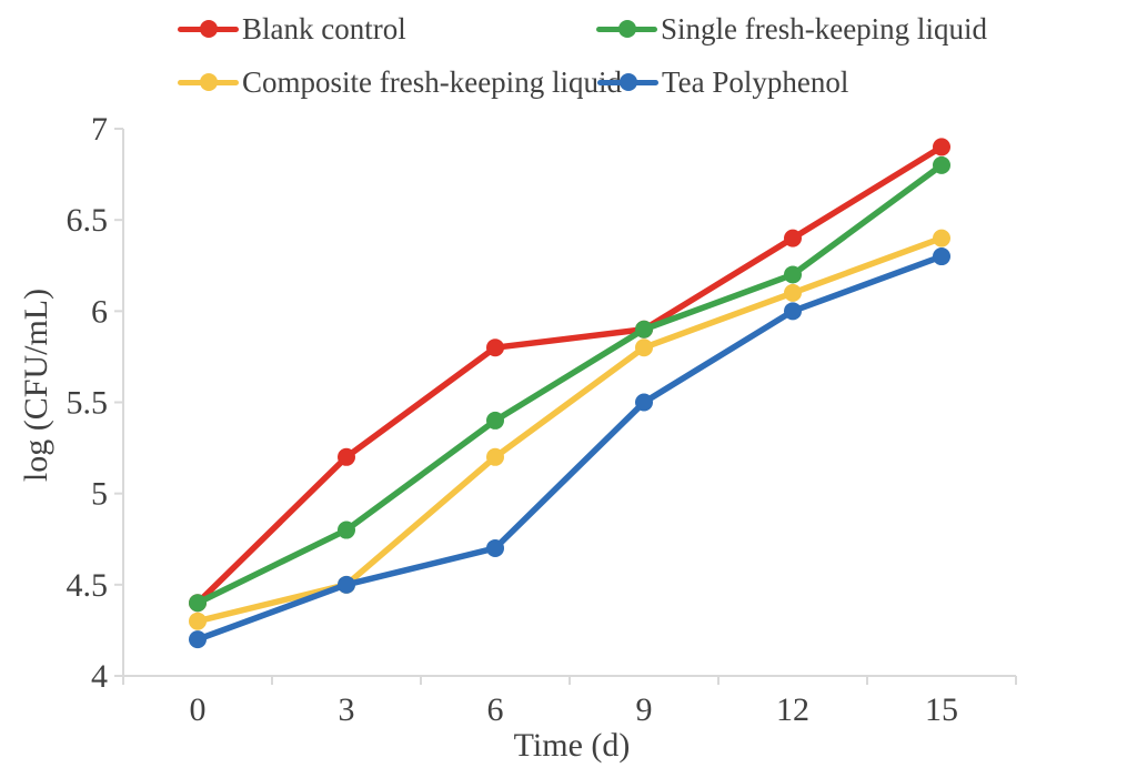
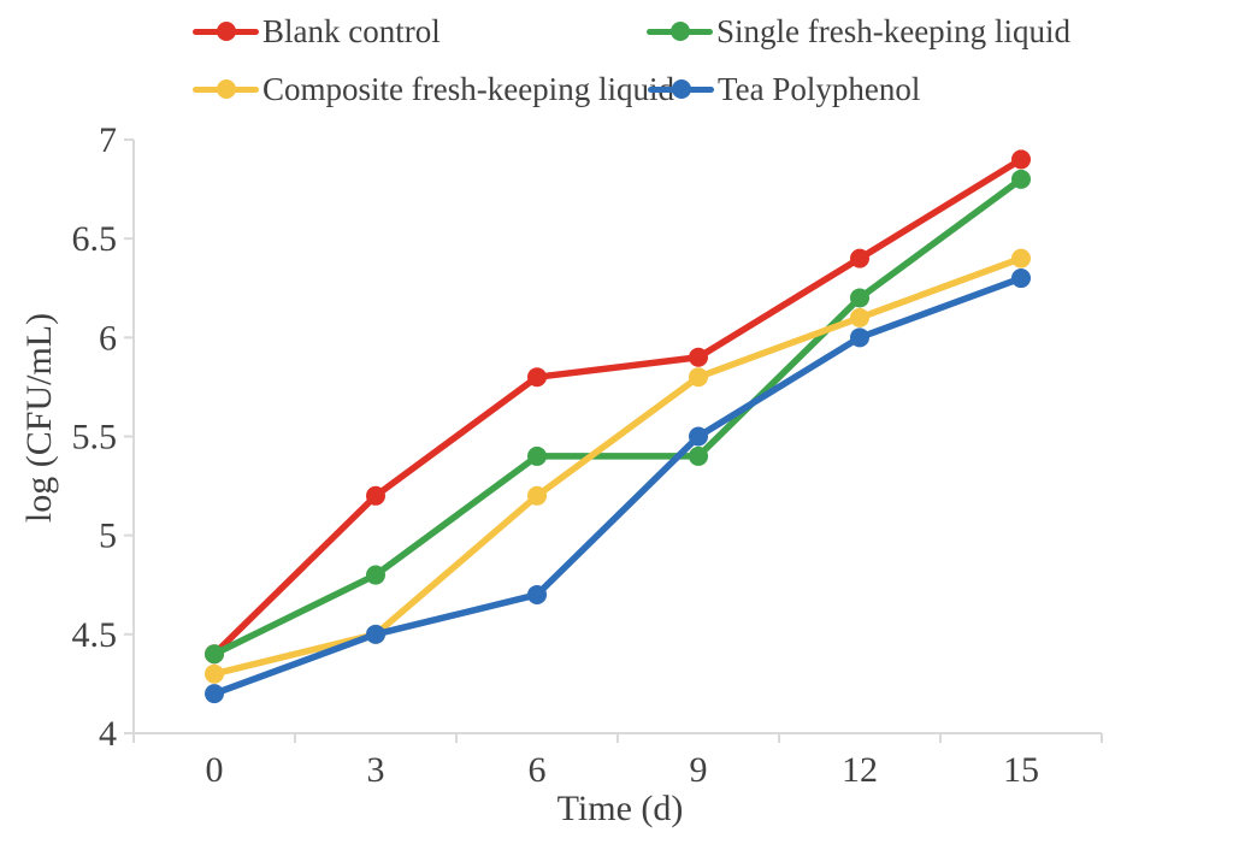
Single fresh-keeping liquid/9: 5.9 -> 5.4
